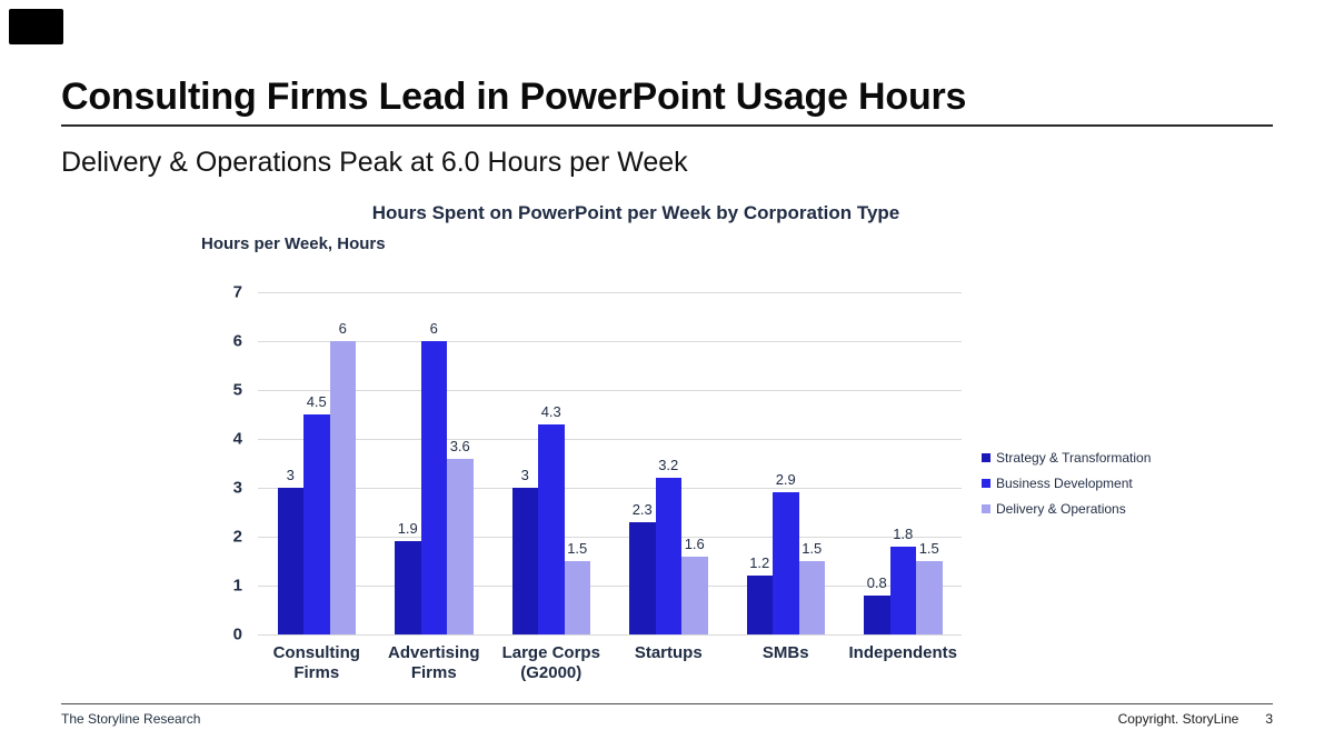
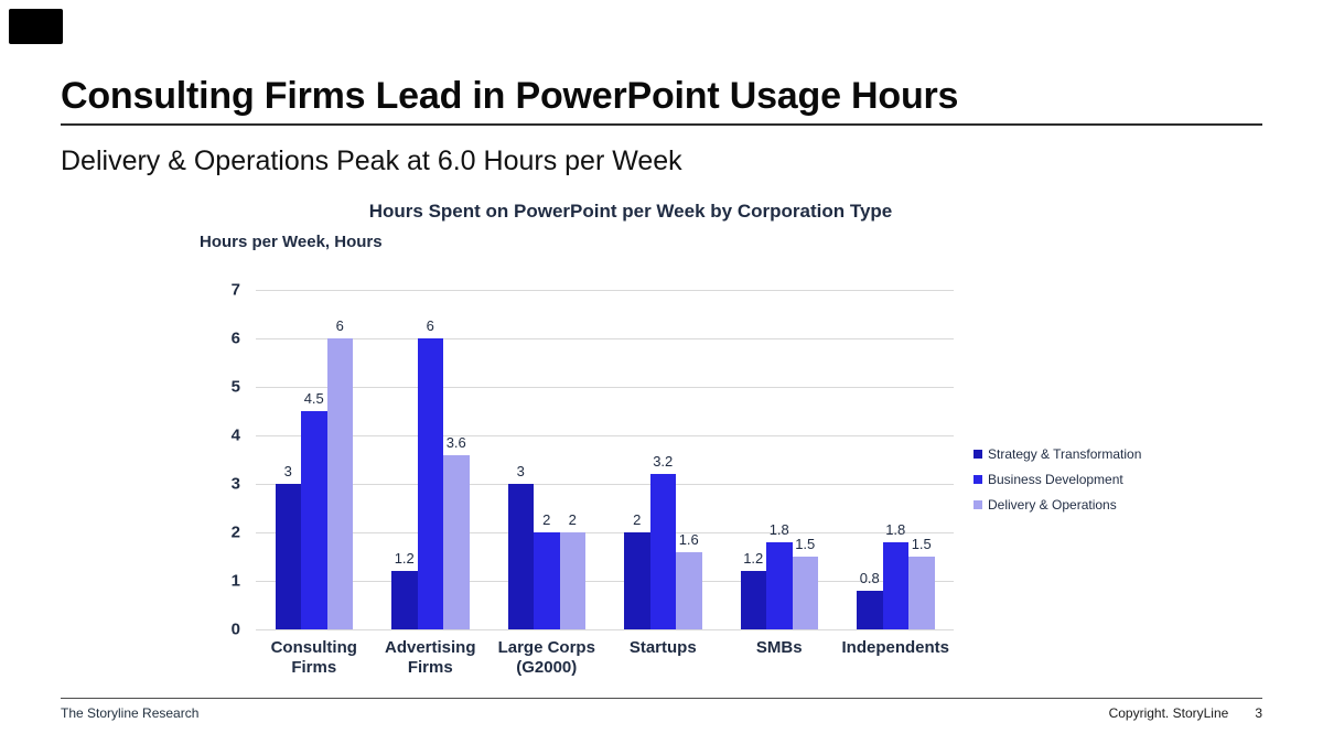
Strategy & Transformation/Advertising Firms: 1.9 -> 1.2
Business Development/Large Corps (G2000): 4.3 -> 2
Delivery & Operations/Large Corps (G2000): 1.5 -> 2
Strategy & Transformation/Startups: 2.3 -> 2
Business Development/SMBs: 2.9 -> 1.8
